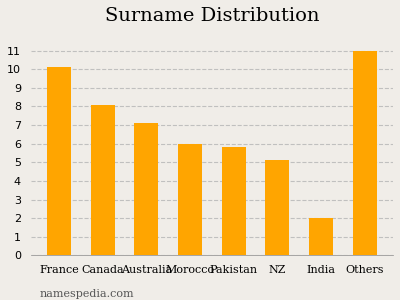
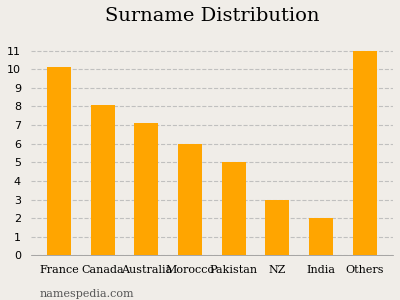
Pakistan: 5.8 -> 5.0
NZ: 5.1 -> 3.0
